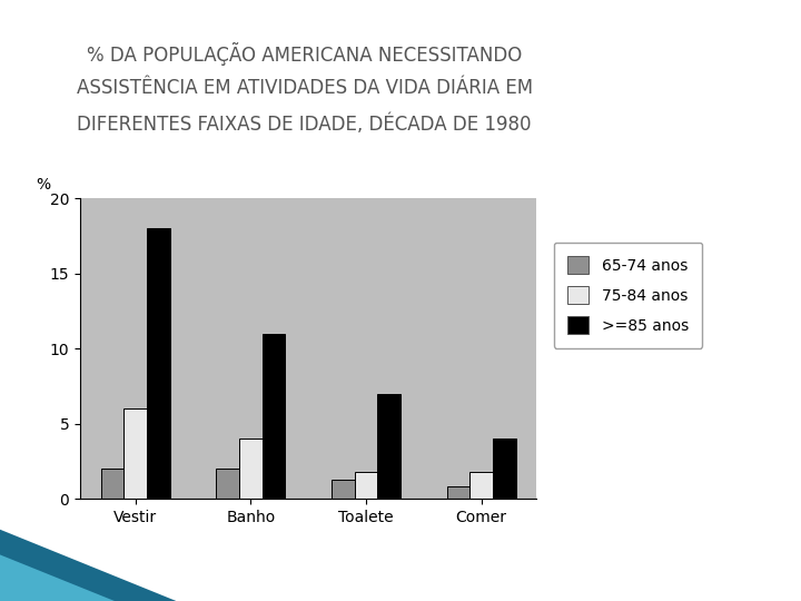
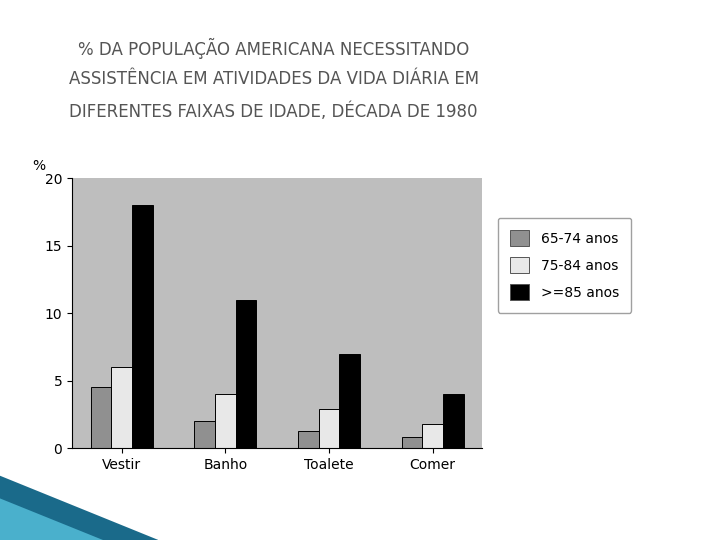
65-74 anos/Vestir: 2.0 -> 4.5
75-84 anos/Toalete: 1.8 -> 2.9
